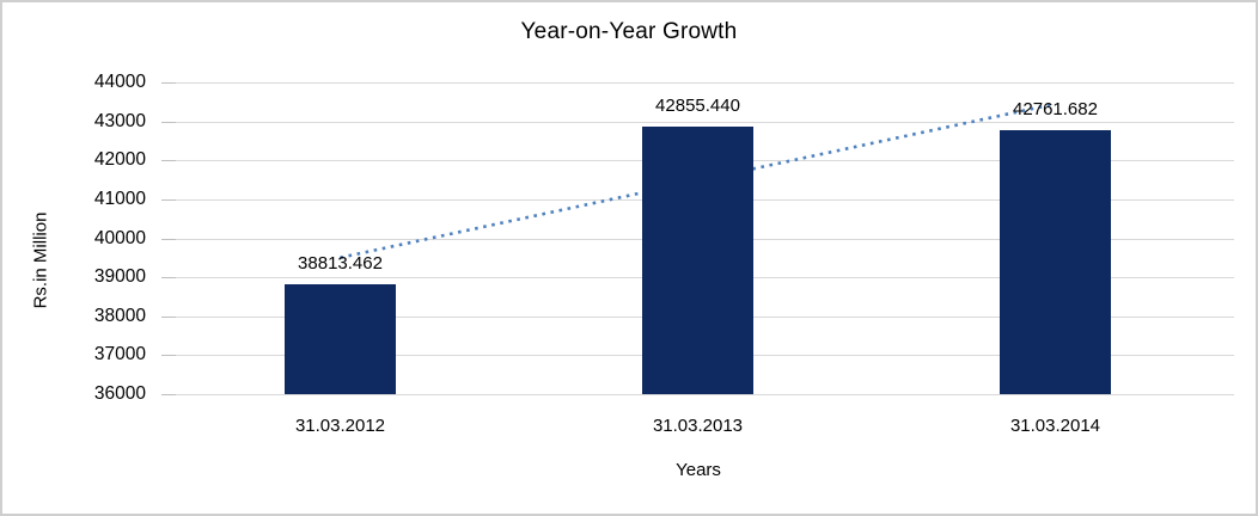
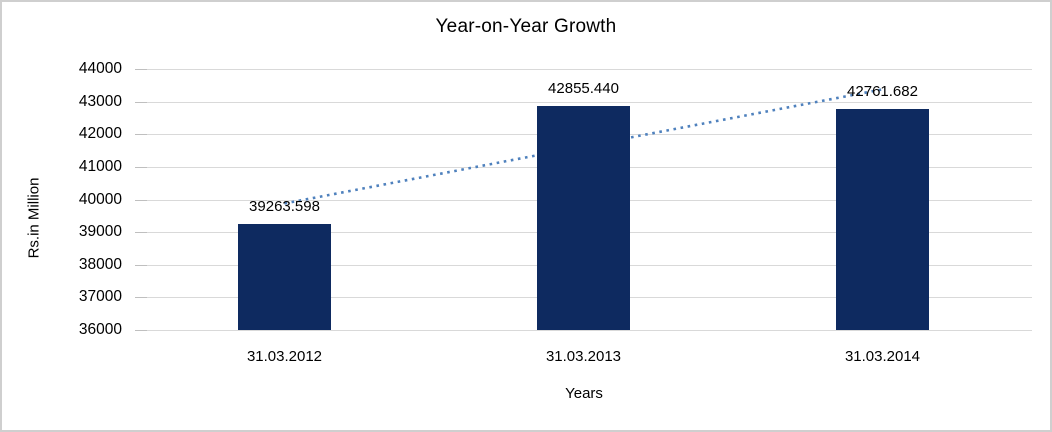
31.03.2012: 38813.462 -> 39263.598
